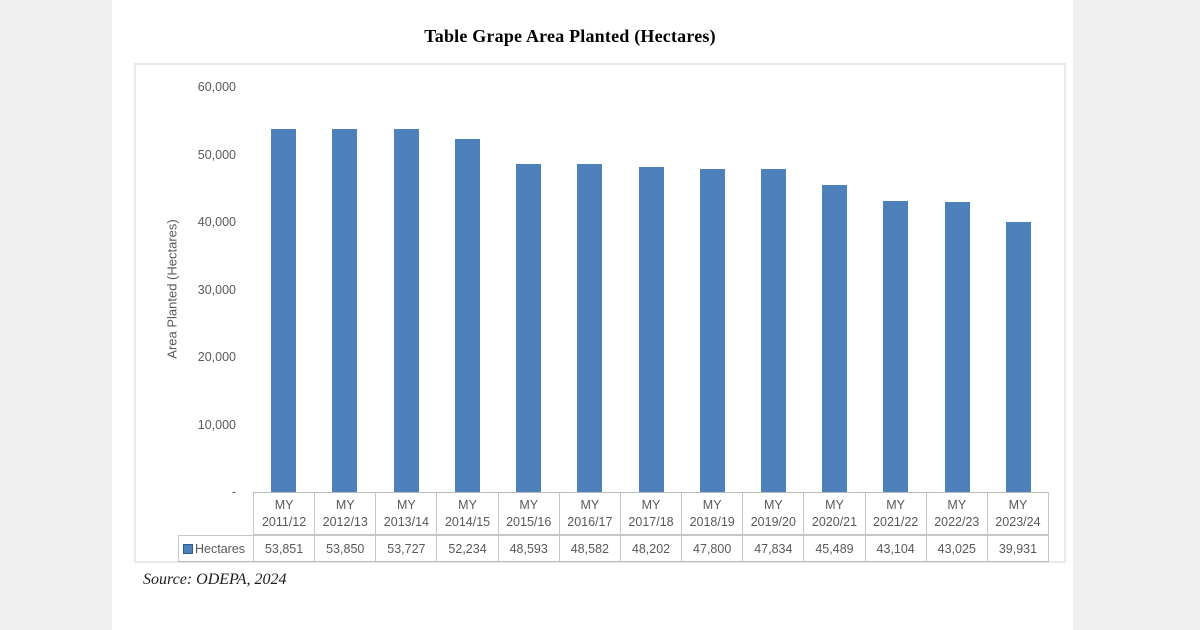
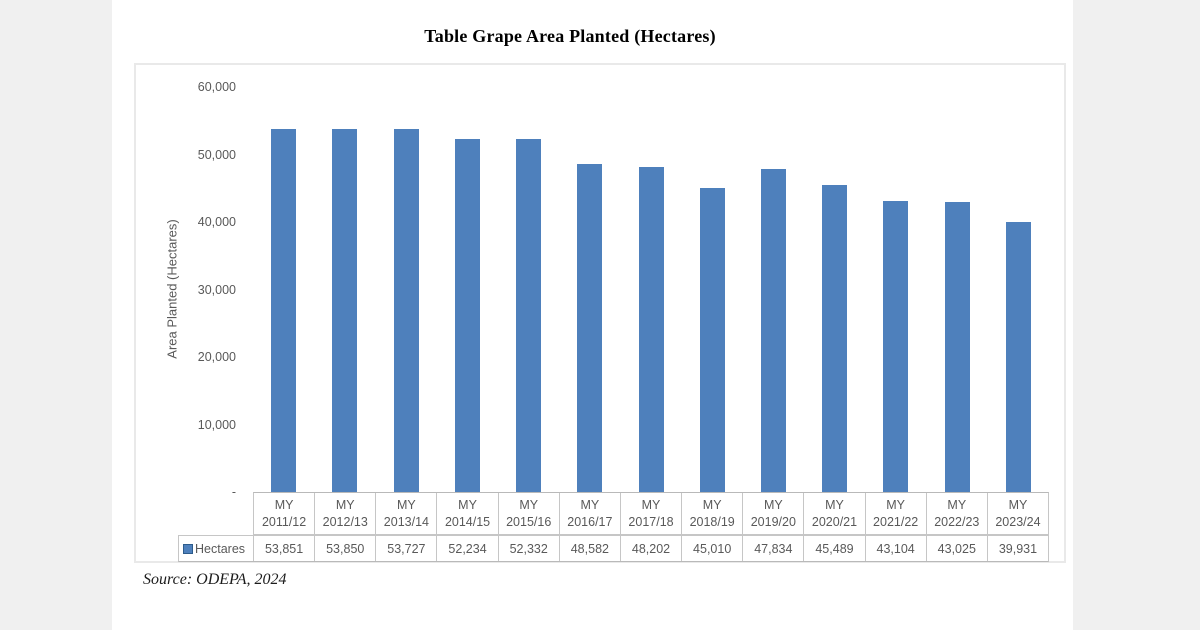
MY 2015/16: 48,593 -> 52,332
MY 2018/19: 47,800 -> 45,010
